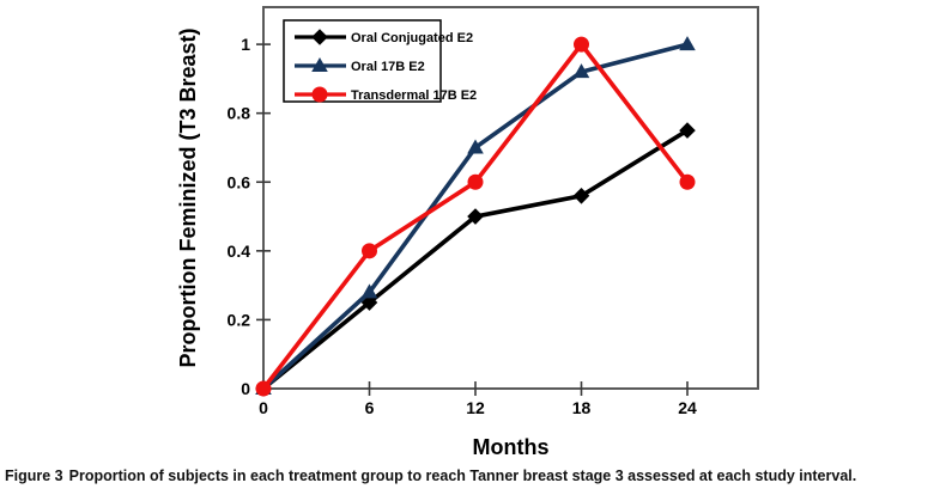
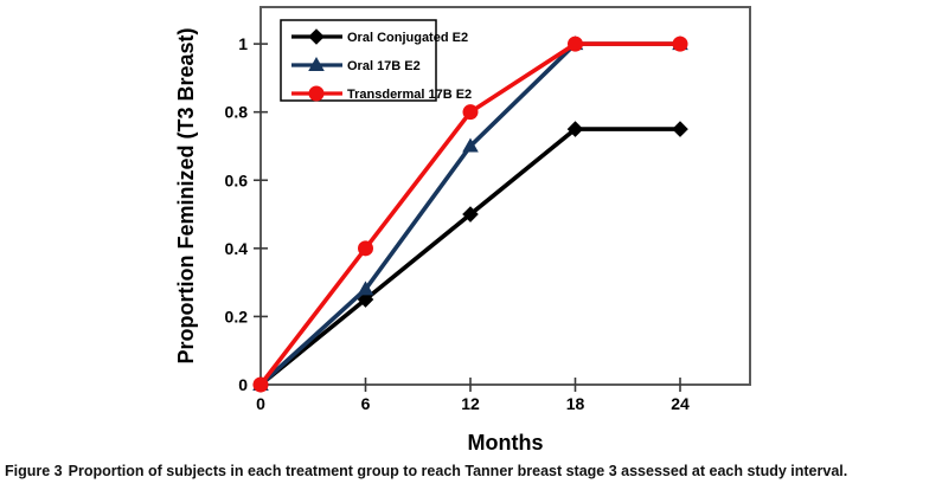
Transdermal 17B E2/12: 0.6 -> 0.8
Oral Conjugated E2/18: 0.56 -> 0.75
Oral 17B E2/18: 0.92 -> 1.00
Transdermal 17B E2/24: 0.6 -> 1.0
